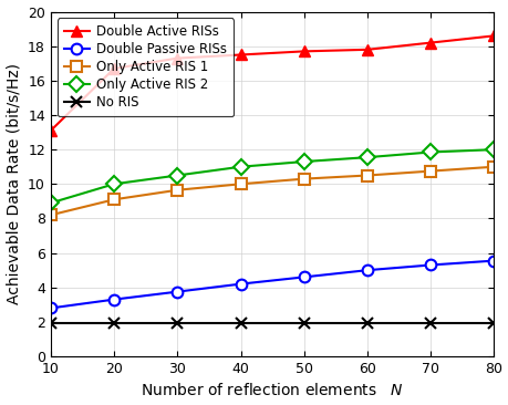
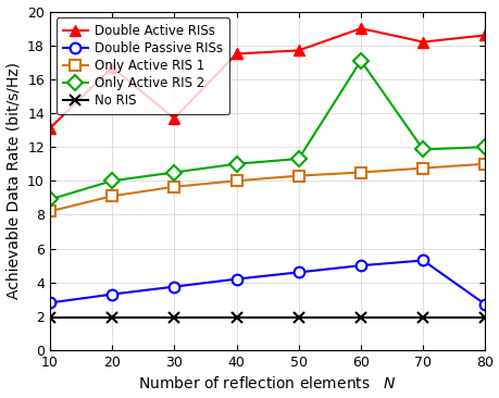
Double Active RISs/30: 17.3 -> 13.7
Double Active RISs/60: 17.8 -> 19.0
Only Active RIS 2/60: 11.6 -> 17.1
Double Passive RISs/80: 5.5 -> 2.7
